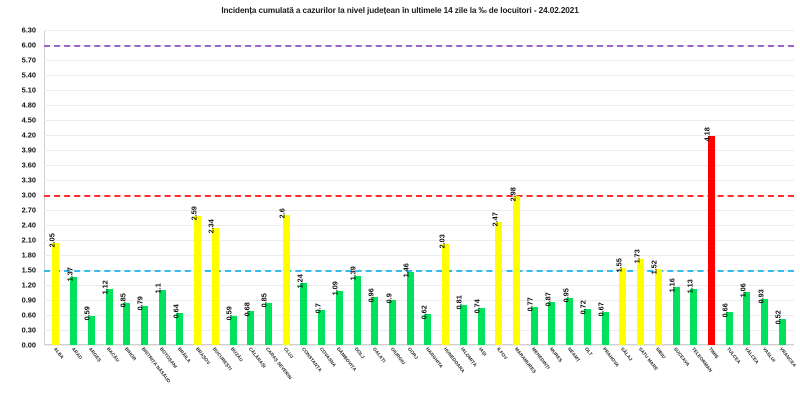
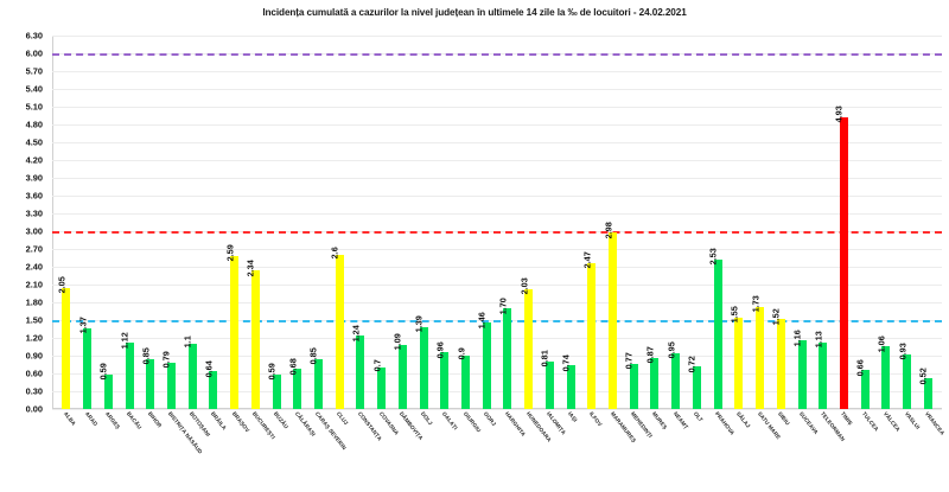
HARGHITA: 0.62 -> 1.70
PRAHOVA: 0.67 -> 2.53
TIMIȘ: 4.18 -> 4.93
